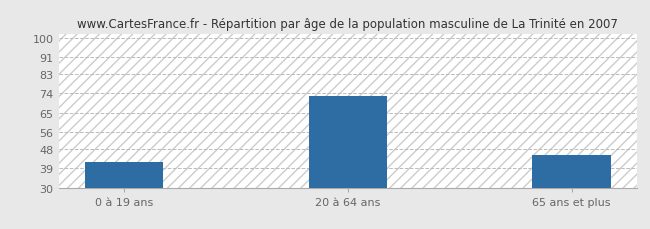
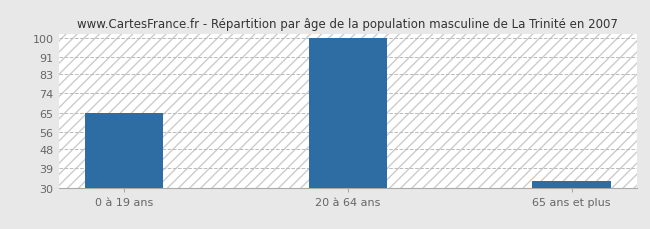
0 à 19 ans: 42 -> 65
20 à 64 ans: 73 -> 100
65 ans et plus: 45 -> 33
